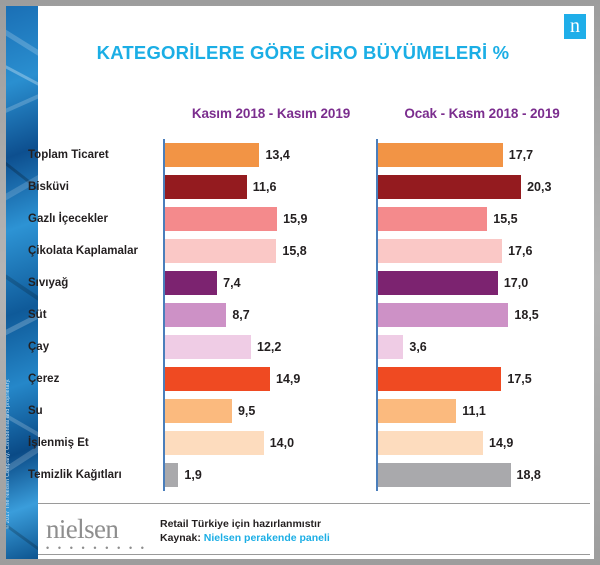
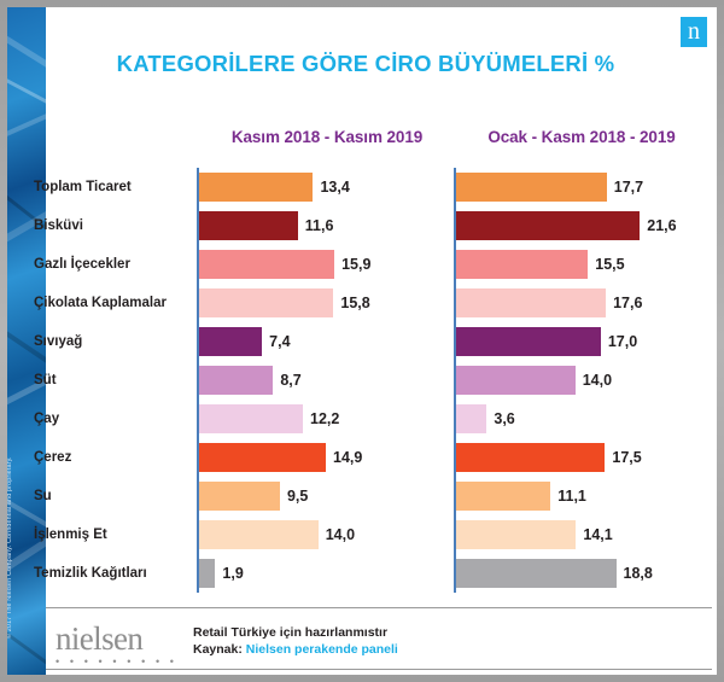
Ocak - Kasm 2018 - 2019/Bisküvi: 20,3 -> 21,6
Ocak - Kasm 2018 - 2019/Süt: 18,5 -> 14,0
Ocak - Kasm 2018 - 2019/İşlenmiş Et: 14,9 -> 14,1
